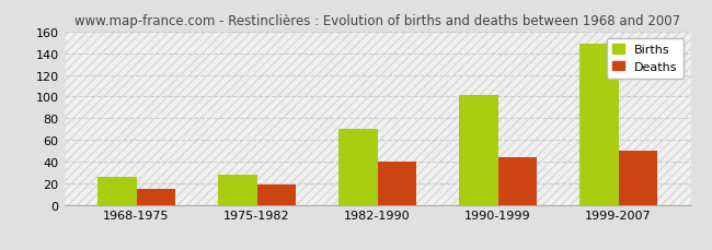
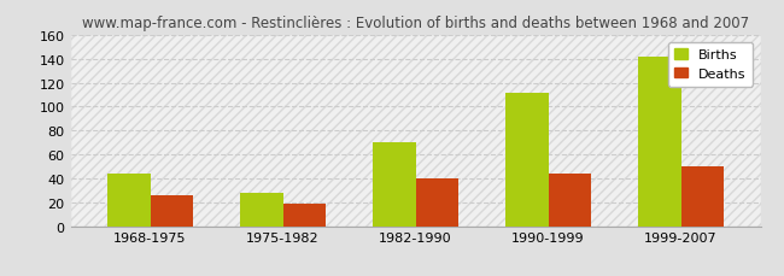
Births/1968-1975: 26 -> 44
Deaths/1968-1975: 15 -> 26
Births/1990-1999: 101 -> 112
Births/1999-2007: 149 -> 142
